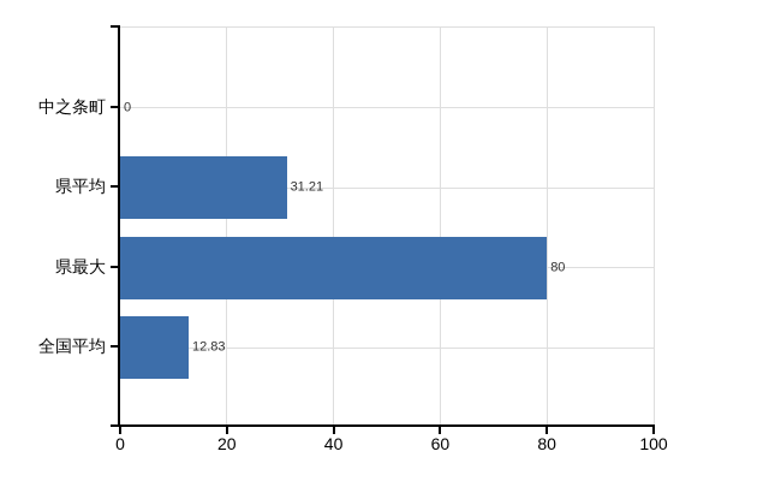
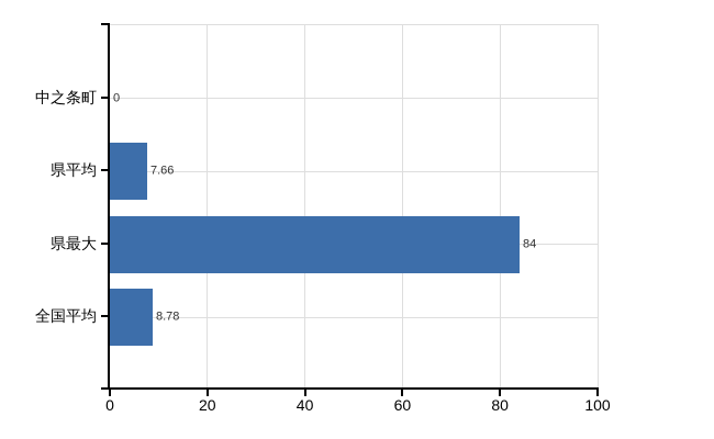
県平均: 31.21 -> 7.66
県最大: 80 -> 84
全国平均: 12.83 -> 8.78
